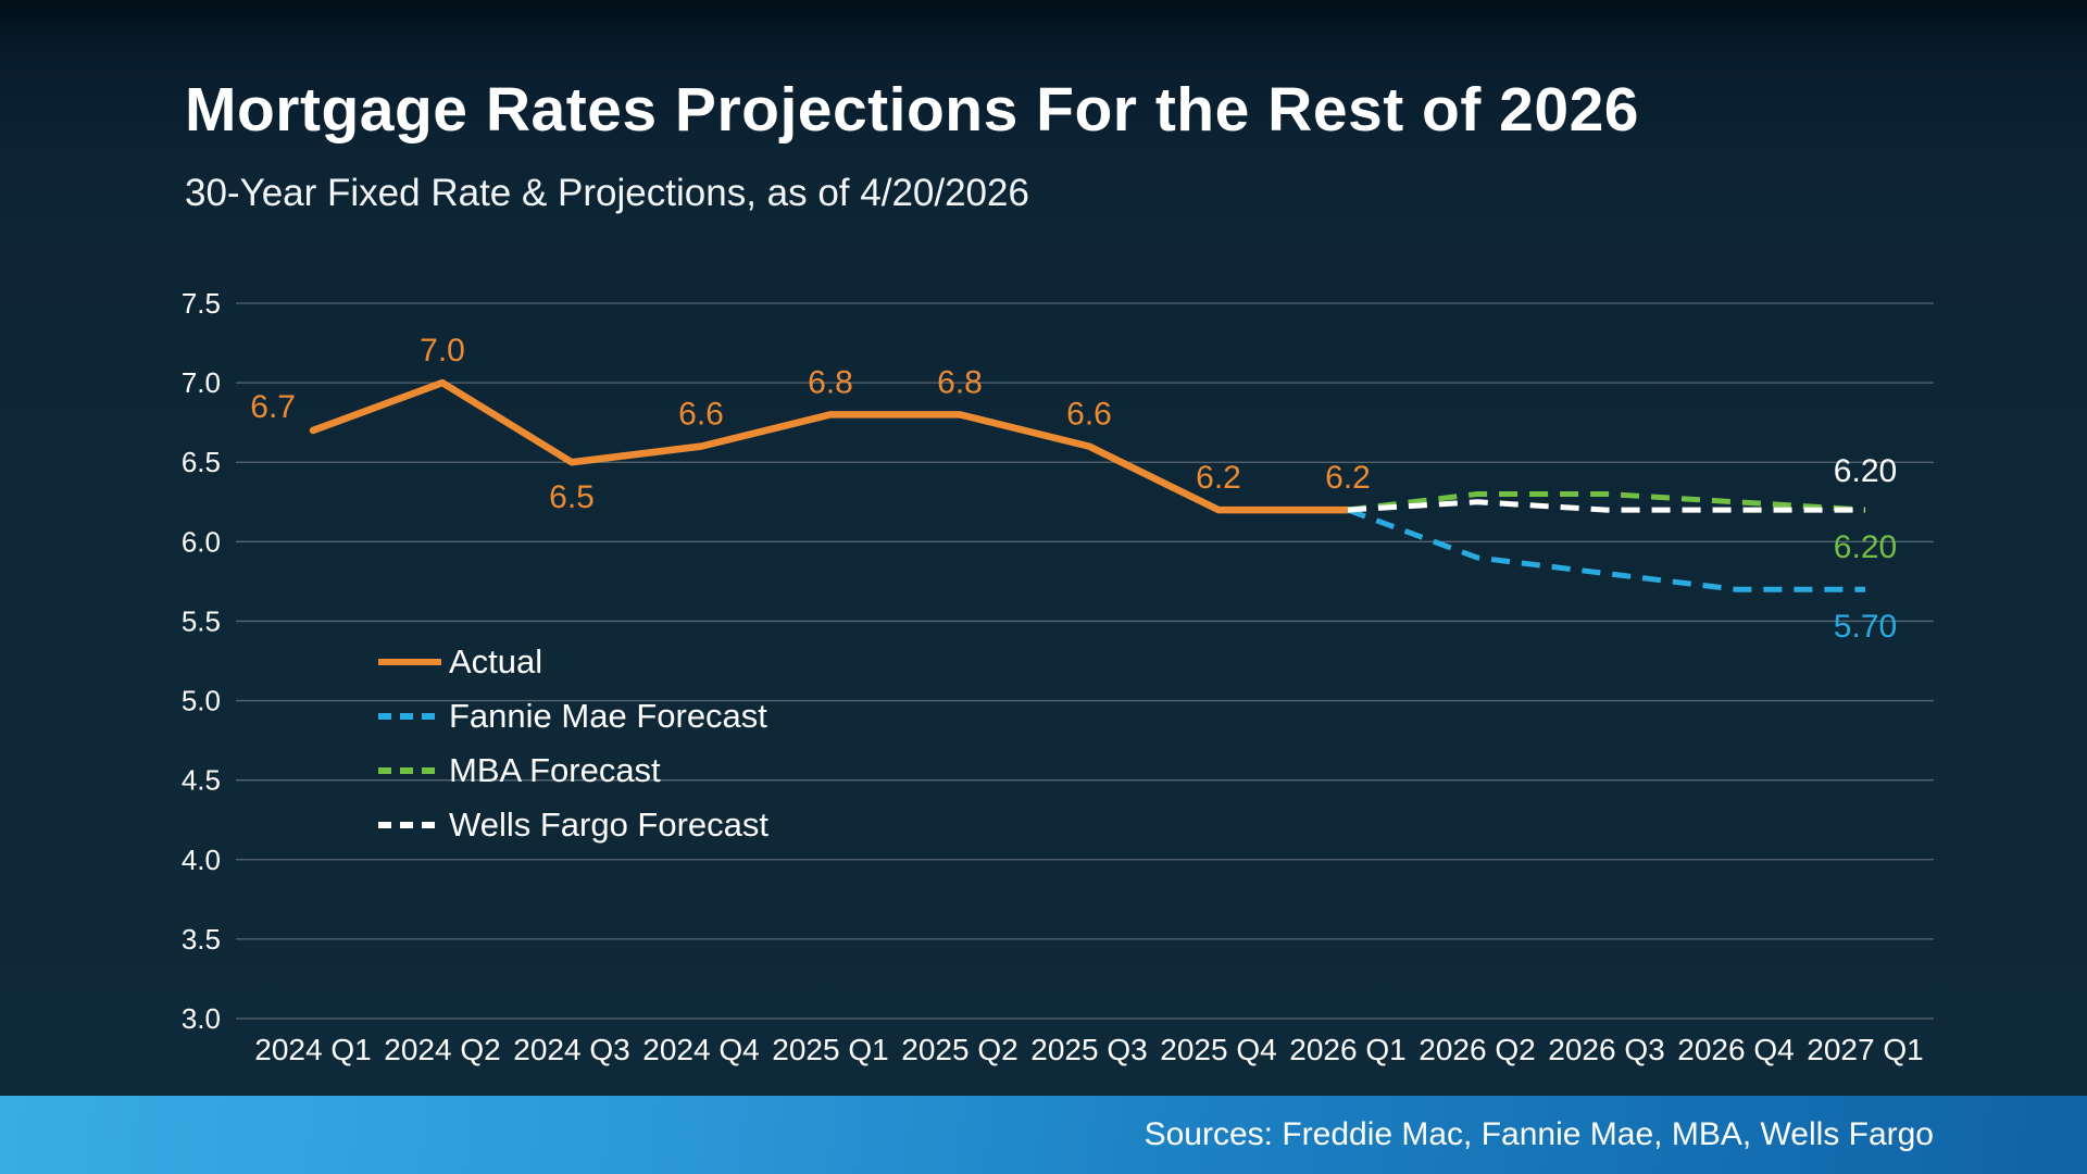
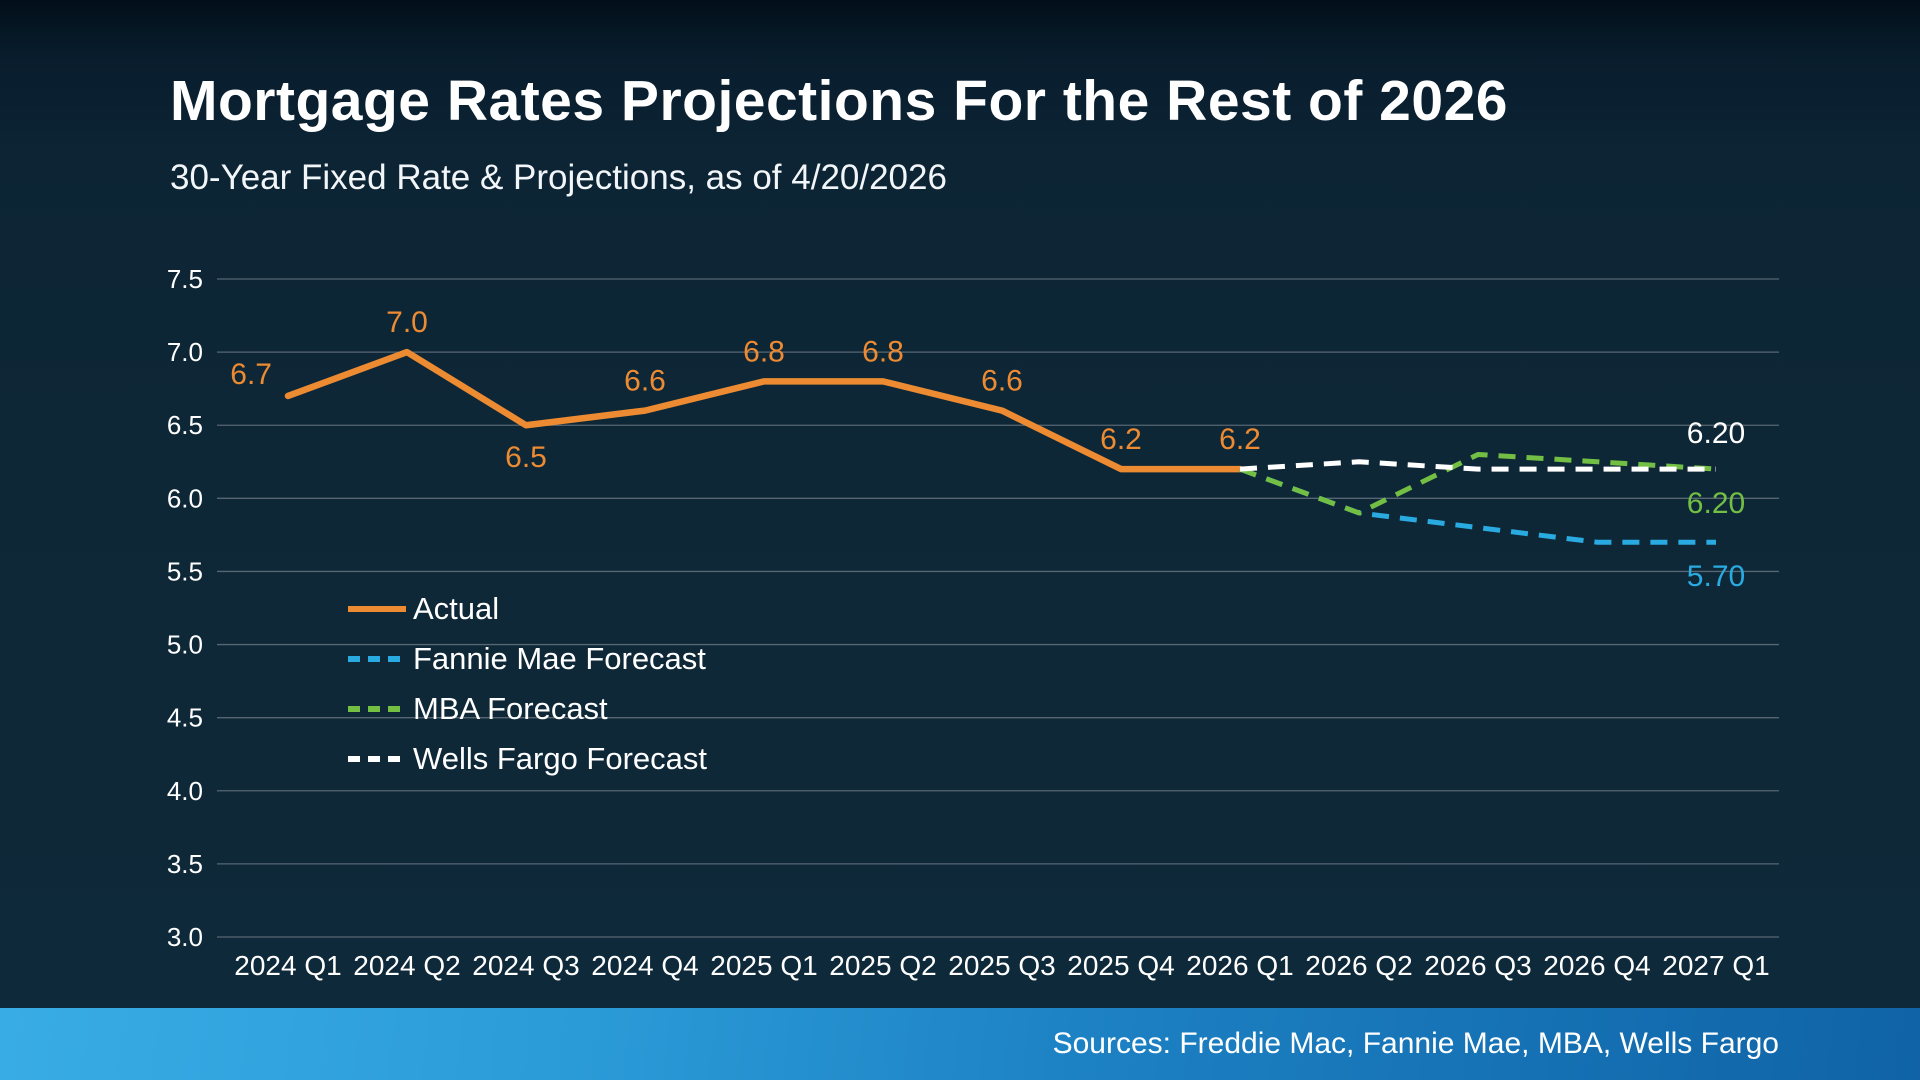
MBA Forecast/2026 Q2: 6.30 -> 5.90
